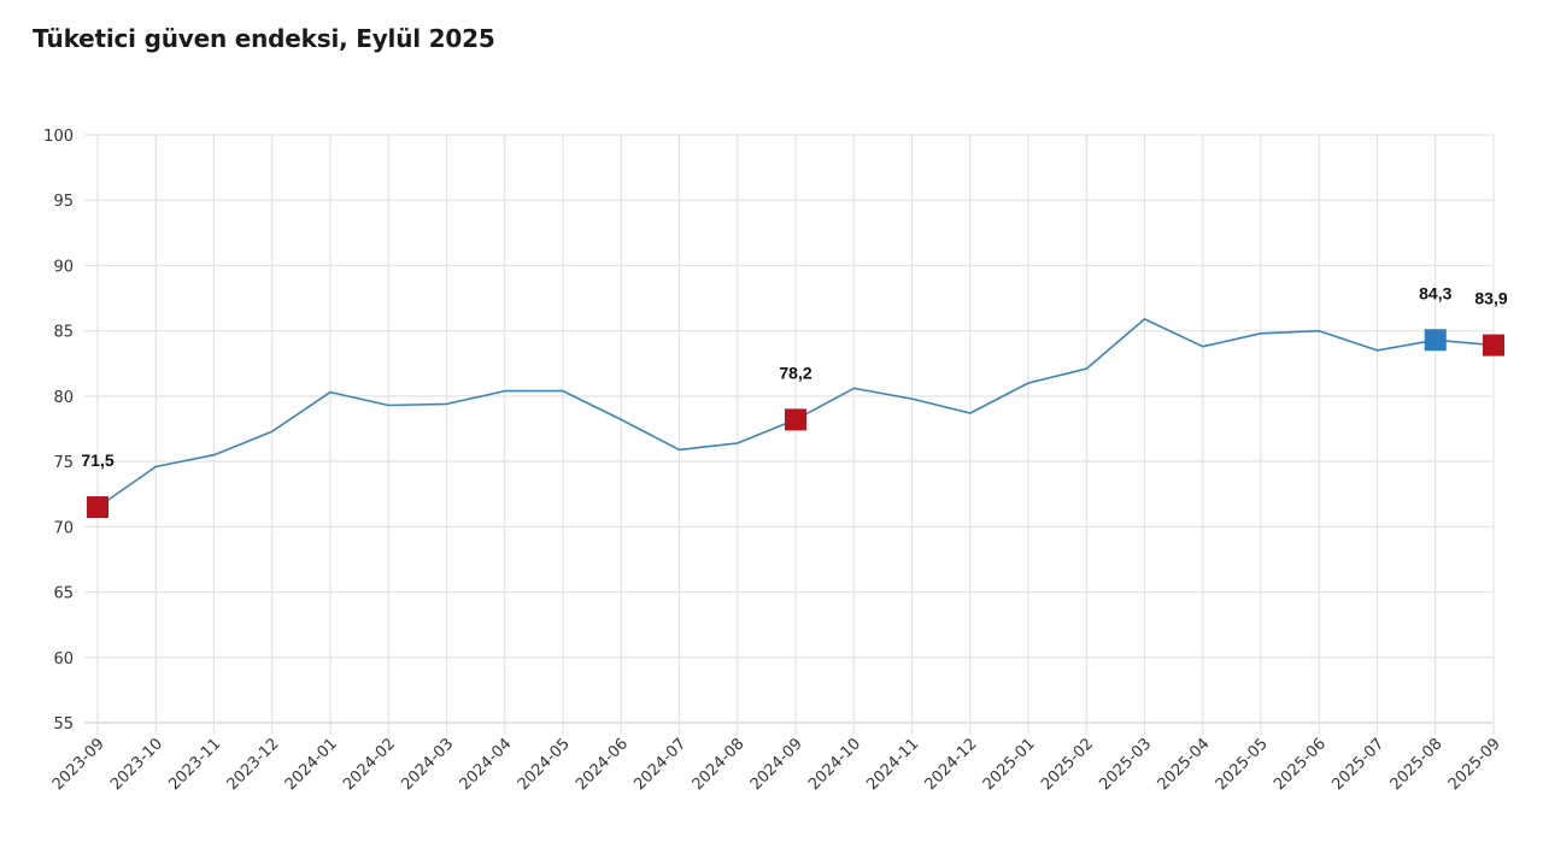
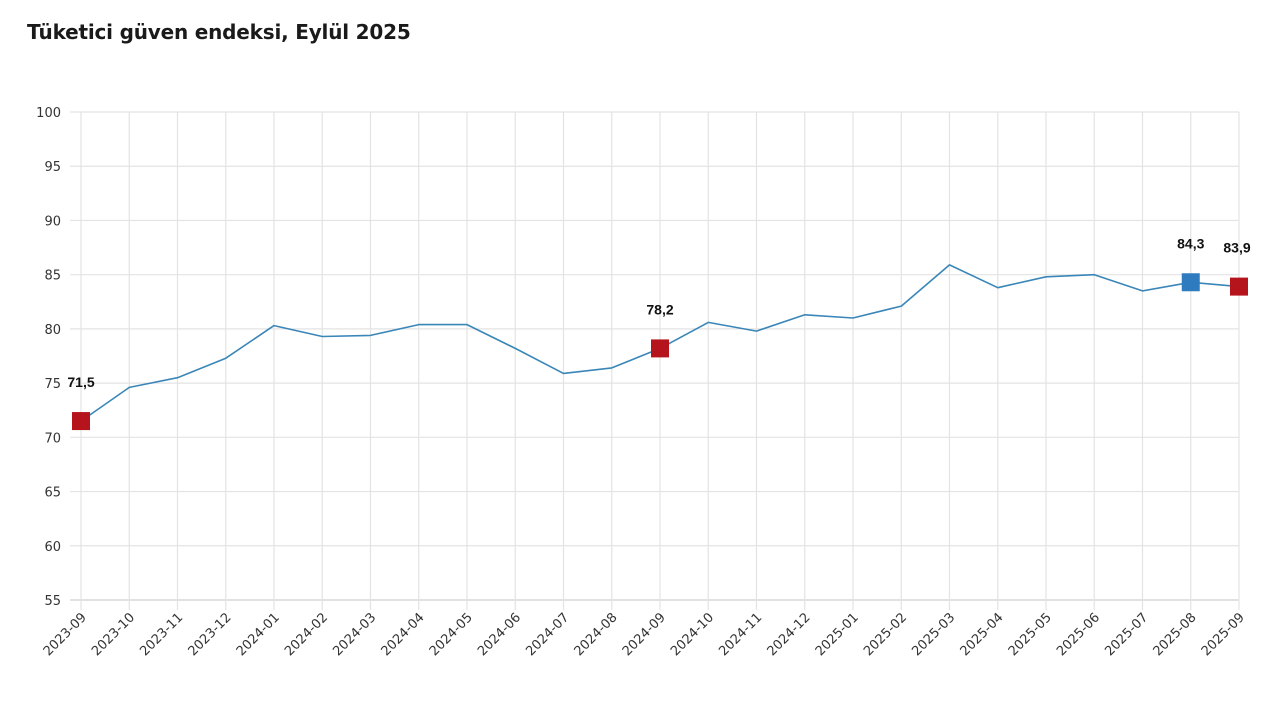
2024-12: 78.7 -> 81.3
